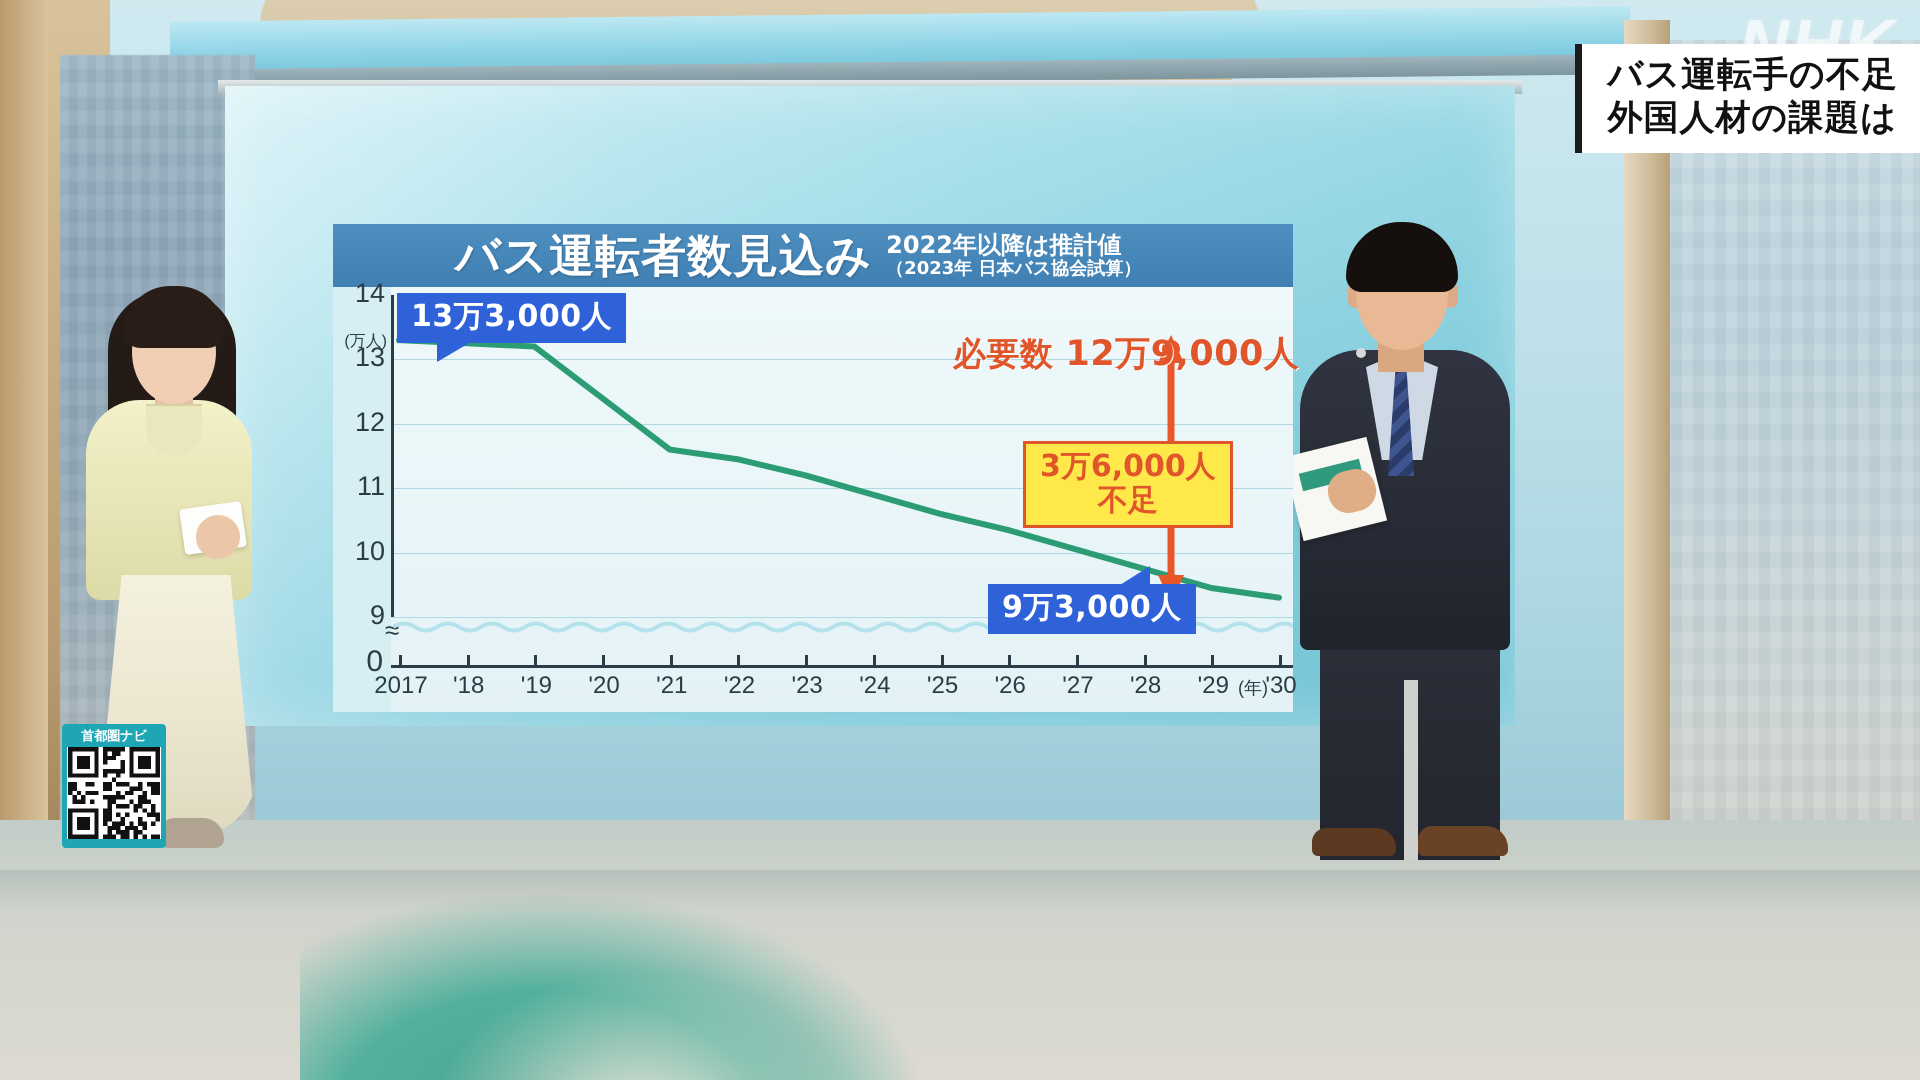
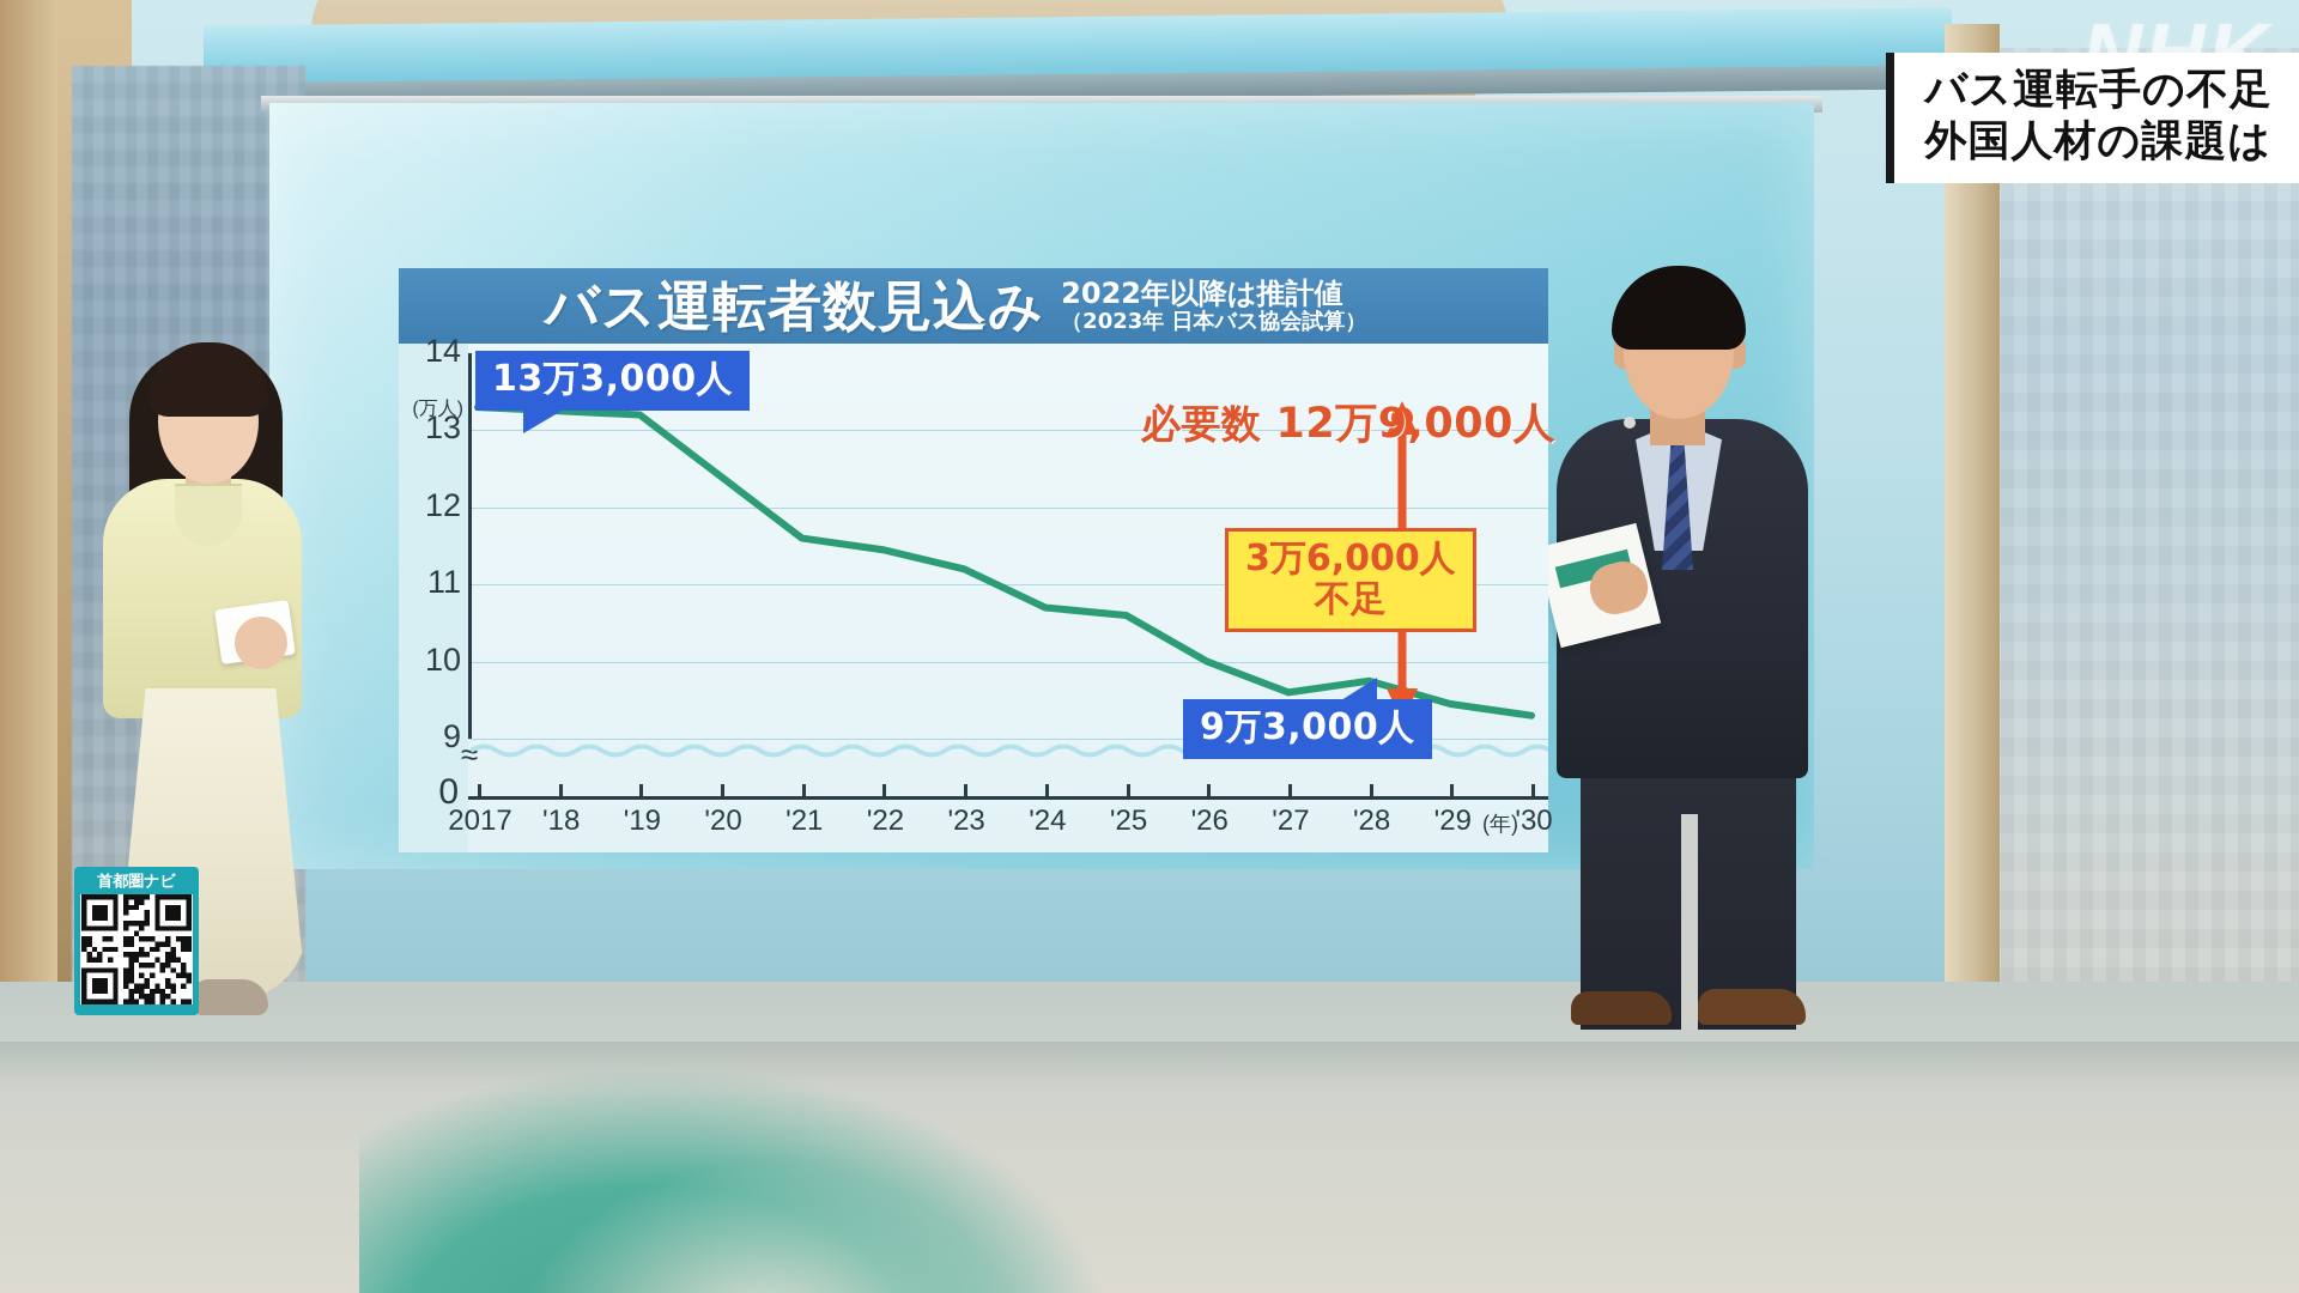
'24: 10.9 -> 10.7
'26: 10.3 -> 10.0
'27: 10.1 -> 9.6
